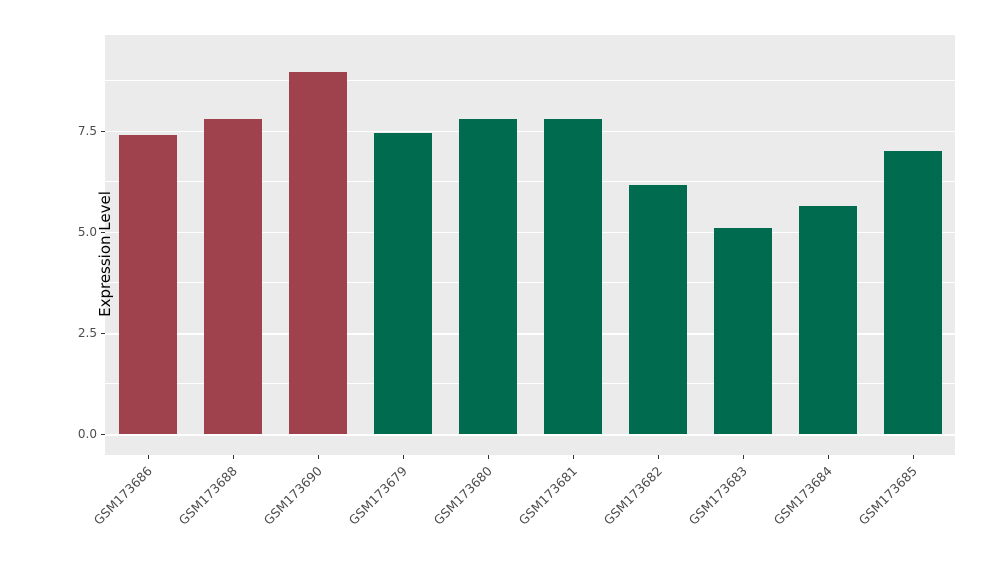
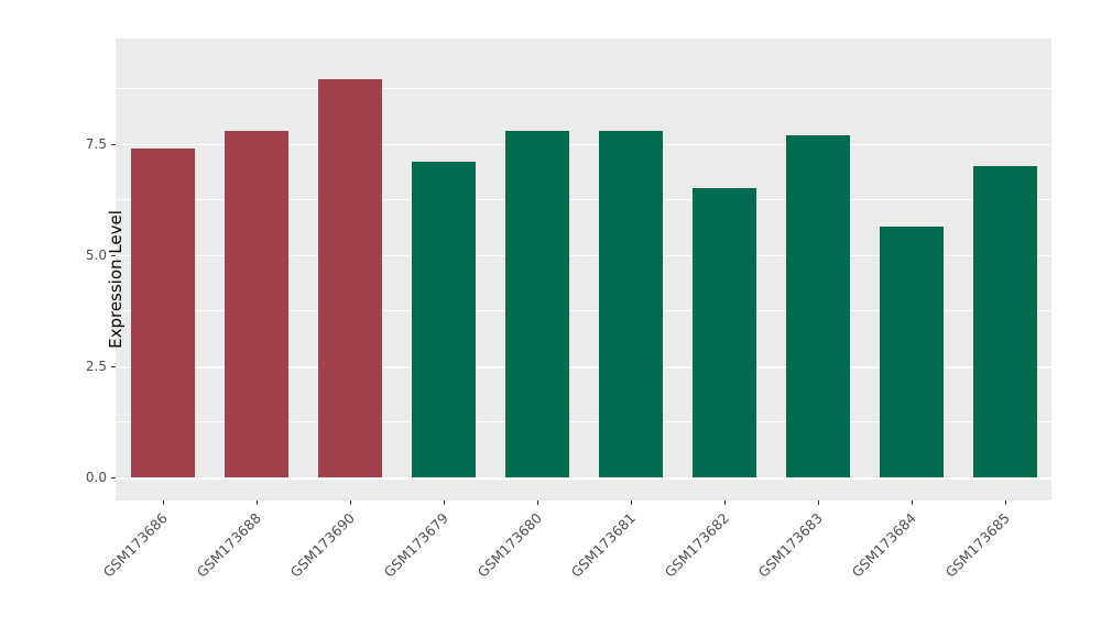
GSM173679: 7.5 -> 7.1
GSM173682: 6.2 -> 6.5
GSM173683: 5.1 -> 7.7
